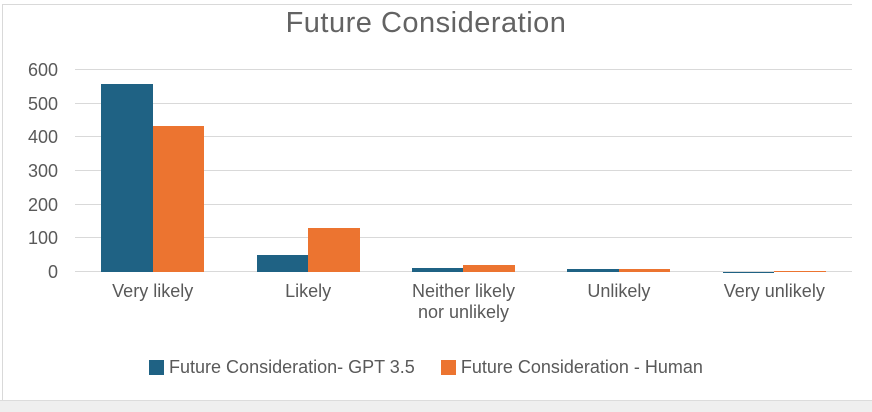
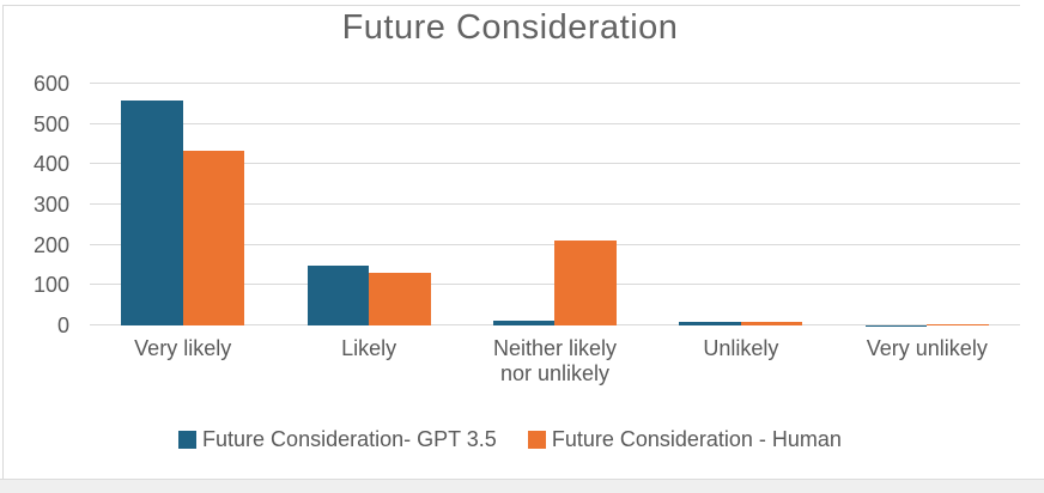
Future Consideration- GPT 3.5/Likely: 50 -> 150
Future Consideration - Human/Neither likely nor unlikely: 20 -> 210
